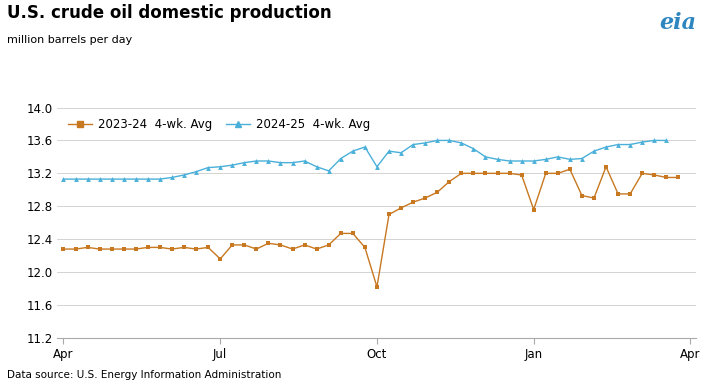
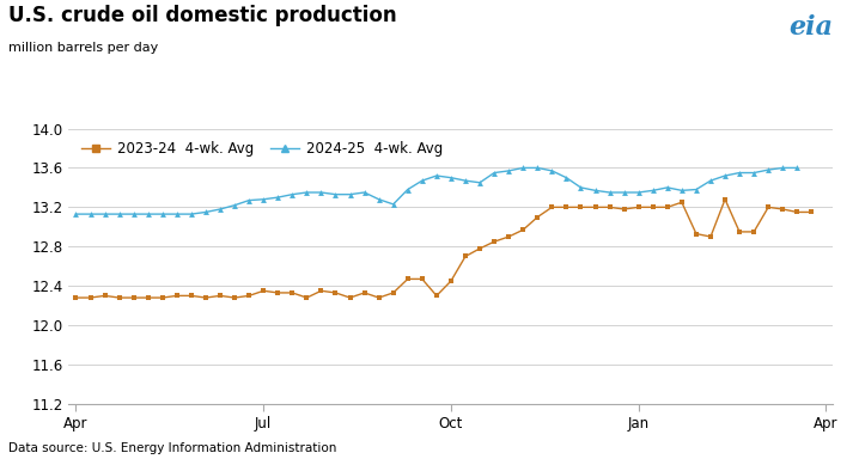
2023-24 4-wk. Avg/Jul: 12.16 -> 12.35
2023-24 4-wk. Avg/Oct: 11.82 -> 12.45
2024-25 4-wk. Avg/Oct: 13.28 -> 13.50
2023-24 4-wk. Avg/Jan: 12.76 -> 13.20
